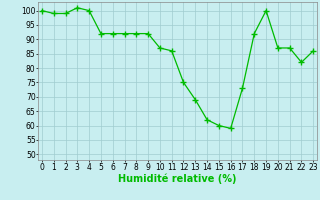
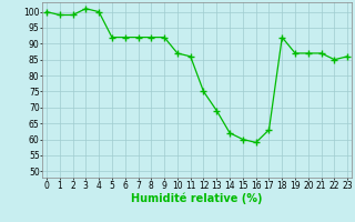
17: 73 -> 63
19: 100 -> 87
22: 82 -> 85
